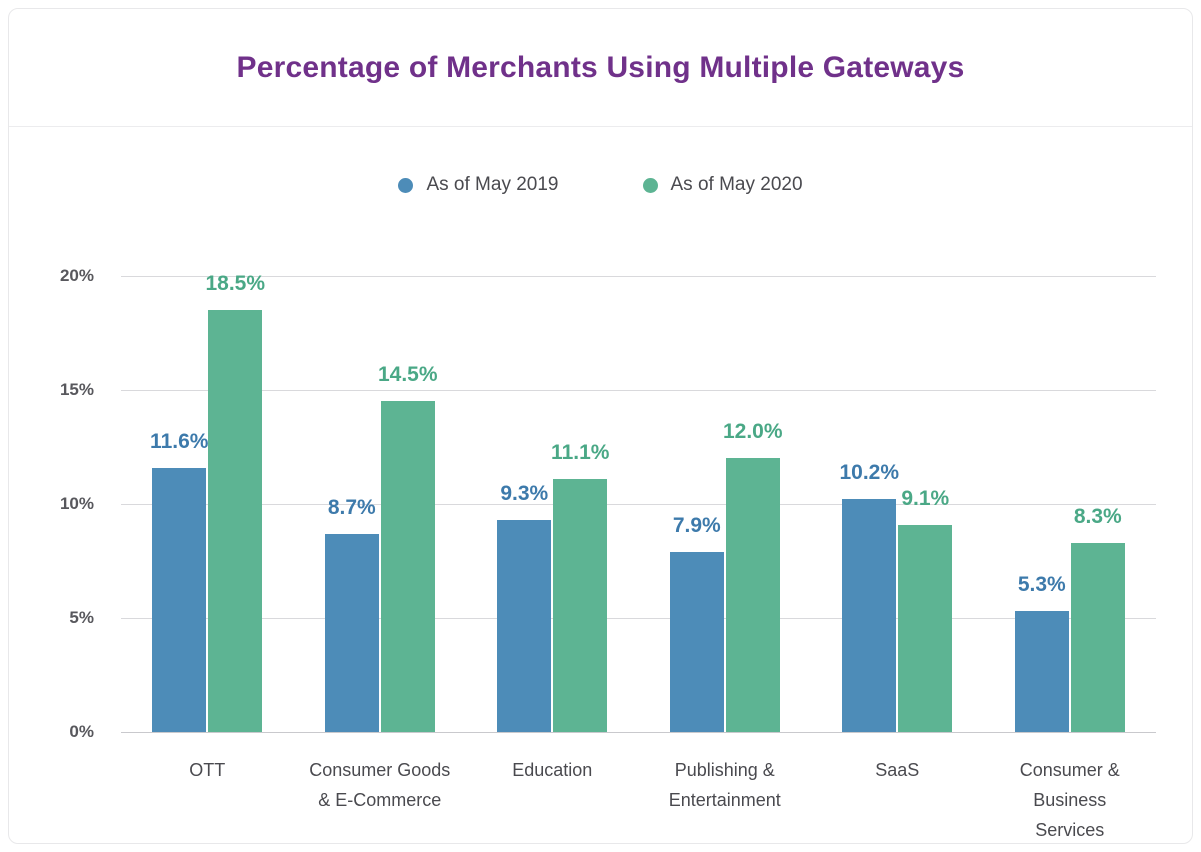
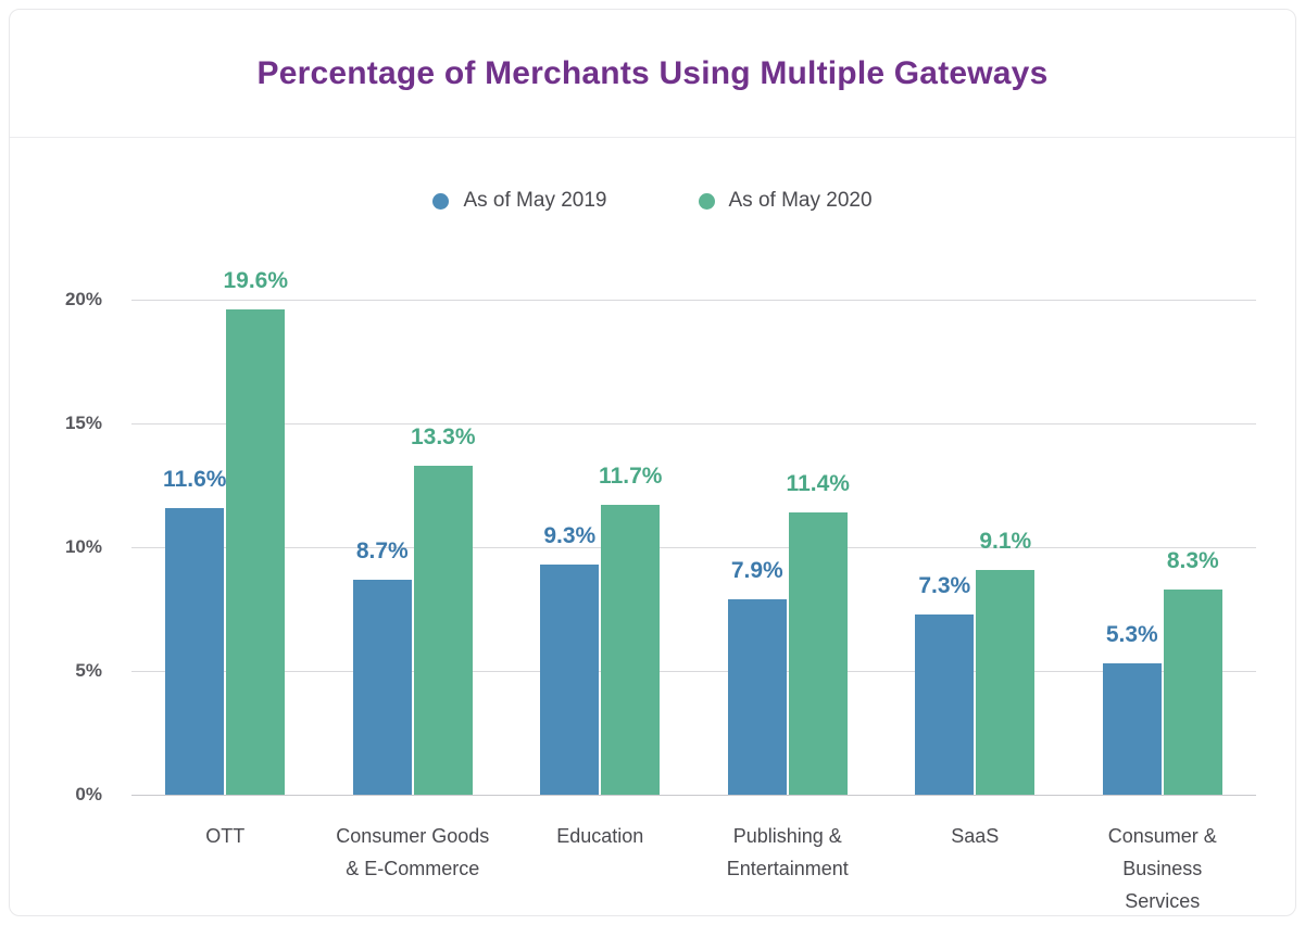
As of May 2020/OTT: 18.5% -> 19.6%
As of May 2020/Consumer Goods & E-Commerce: 14.5% -> 13.3%
As of May 2020/Education: 11.1% -> 11.7%
As of May 2020/Publishing & Entertainment: 12.0% -> 11.4%
As of May 2019/SaaS: 10.2% -> 7.3%
